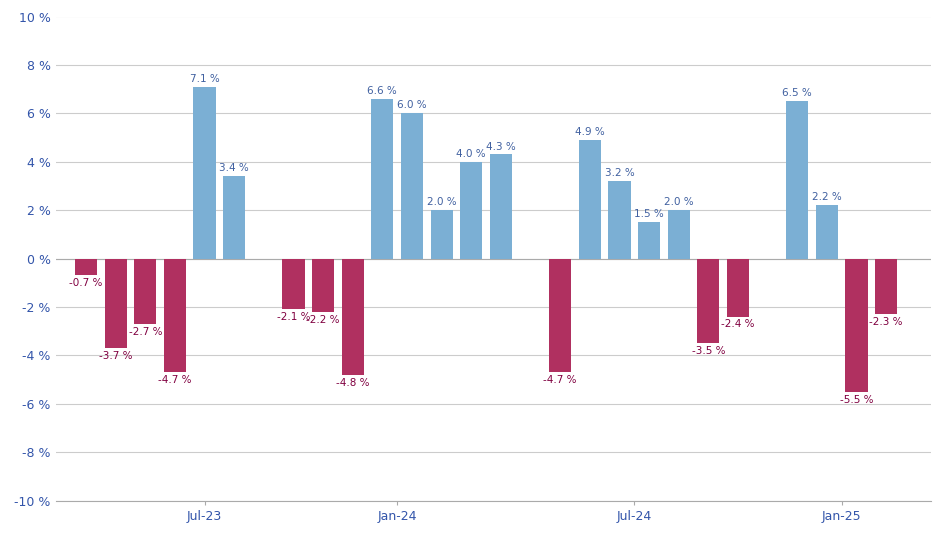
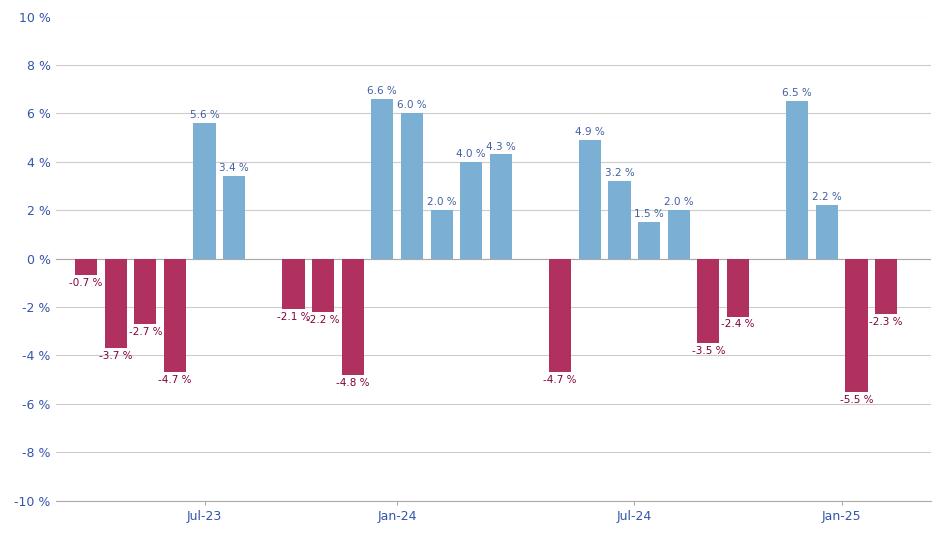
Jul-23: 7.1 -> 5.6
